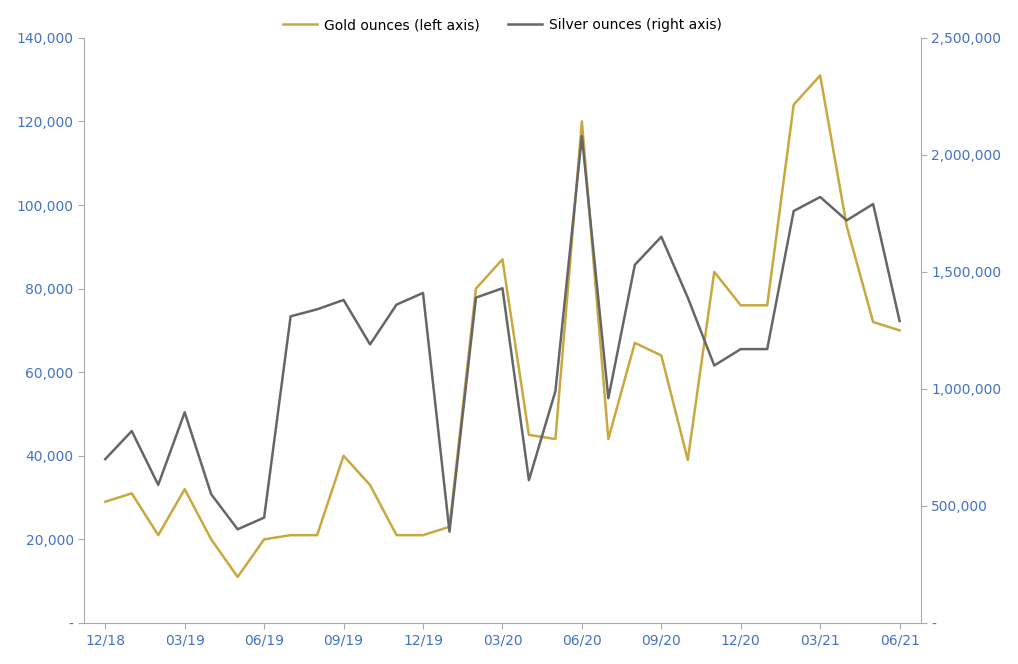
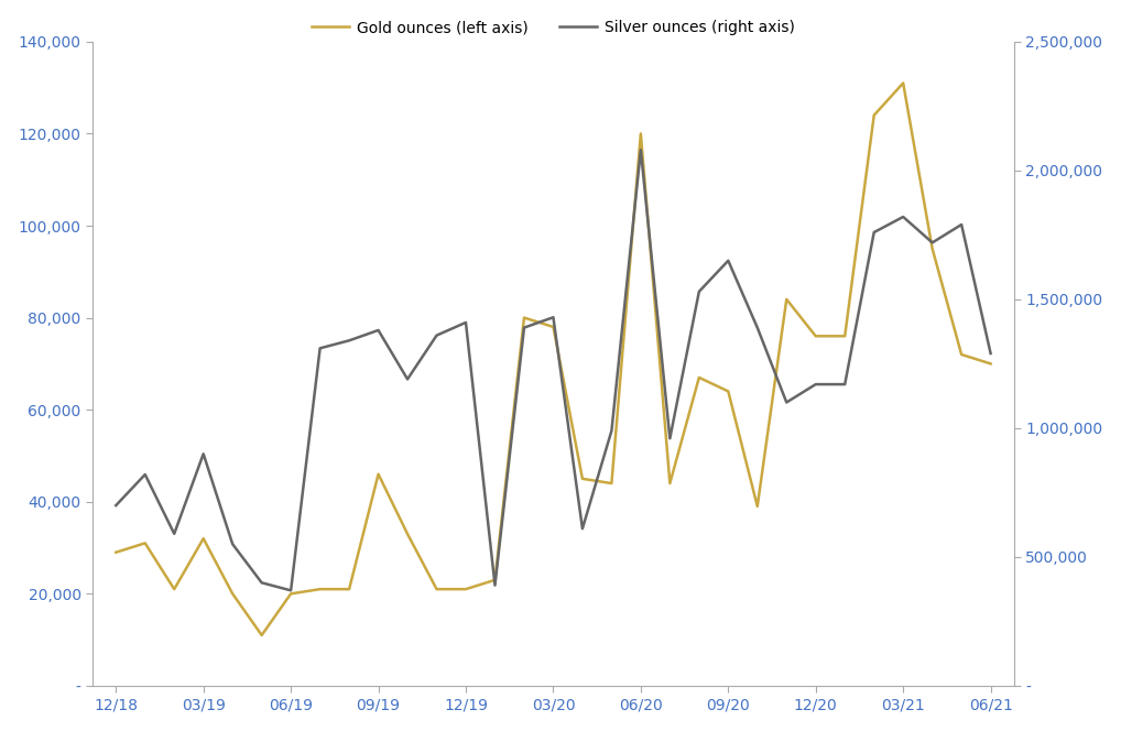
Silver ounces (right axis)/06/19: 450,000 -> 370,000
Gold ounces (left axis)/09/19: 40,000 -> 46,000
Gold ounces (left axis)/03/20: 87,000 -> 78,000
